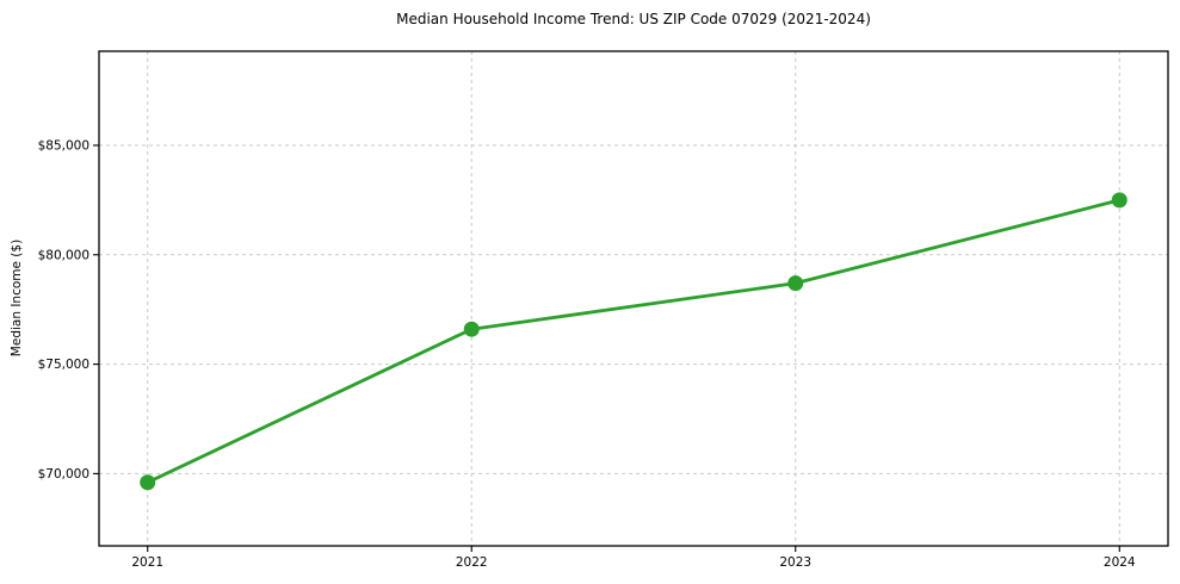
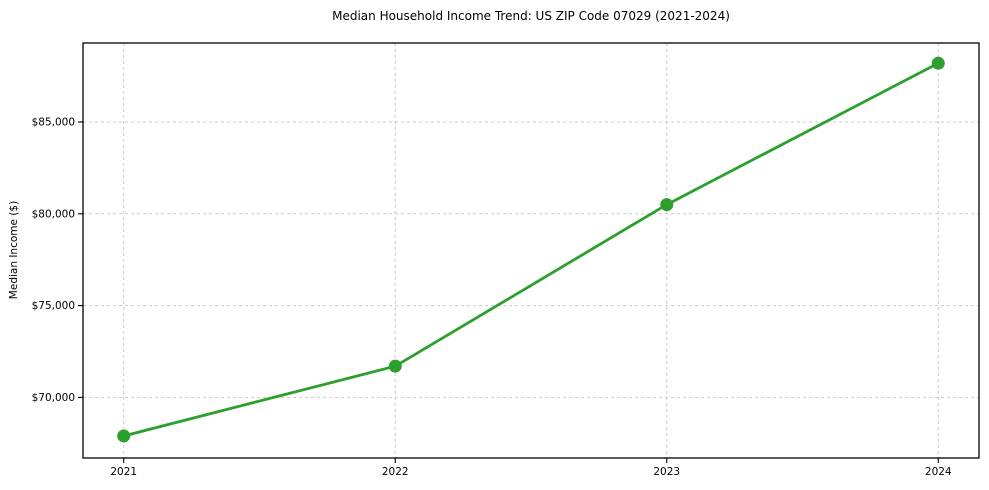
2021: $69600 -> $67900
2022: $76600 -> $71700
2023: $78700 -> $80500
2024: $82500 -> $88200
